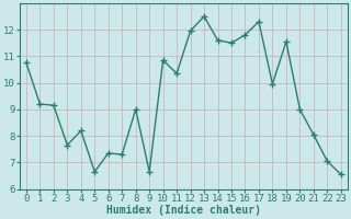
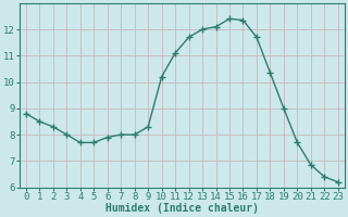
0: 10.75 -> 8.80
1: 9.20 -> 8.50
2: 9.15 -> 8.30
3: 7.65 -> 8.00
4: 8.20 -> 7.70
5: 6.65 -> 7.70
6: 7.35 -> 7.90
7: 7.30 -> 8.00
8: 9.00 -> 8.00
9: 6.65 -> 8.30
10: 10.85 -> 10.20
11: 10.35 -> 11.10
12: 11.95 -> 11.70
13: 12.50 -> 12.00
14: 11.60 -> 12.10
15: 11.50 -> 12.40
16: 11.80 -> 12.35
17: 12.30 -> 11.70
18: 9.95 -> 10.35
19: 11.55 -> 9.00
20: 9.00 -> 7.70
21: 8.05 -> 6.85
22: 7.05 -> 6.40
23: 6.55 -> 6.20
